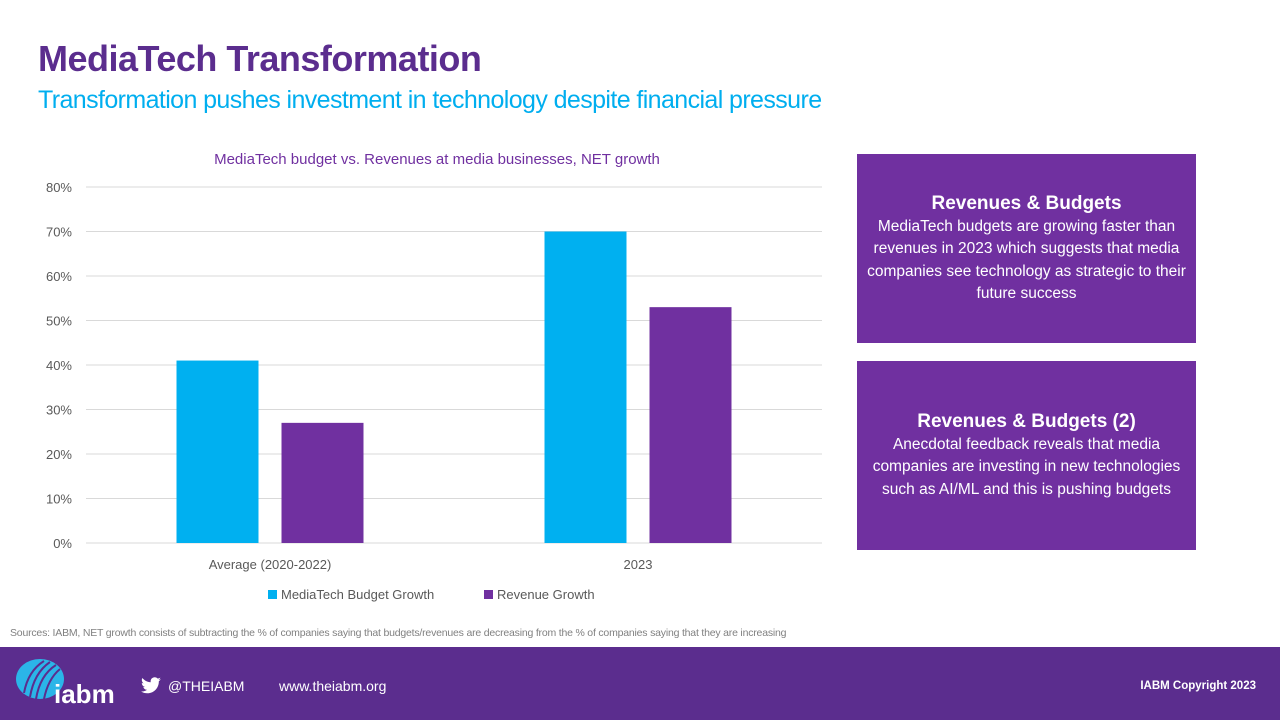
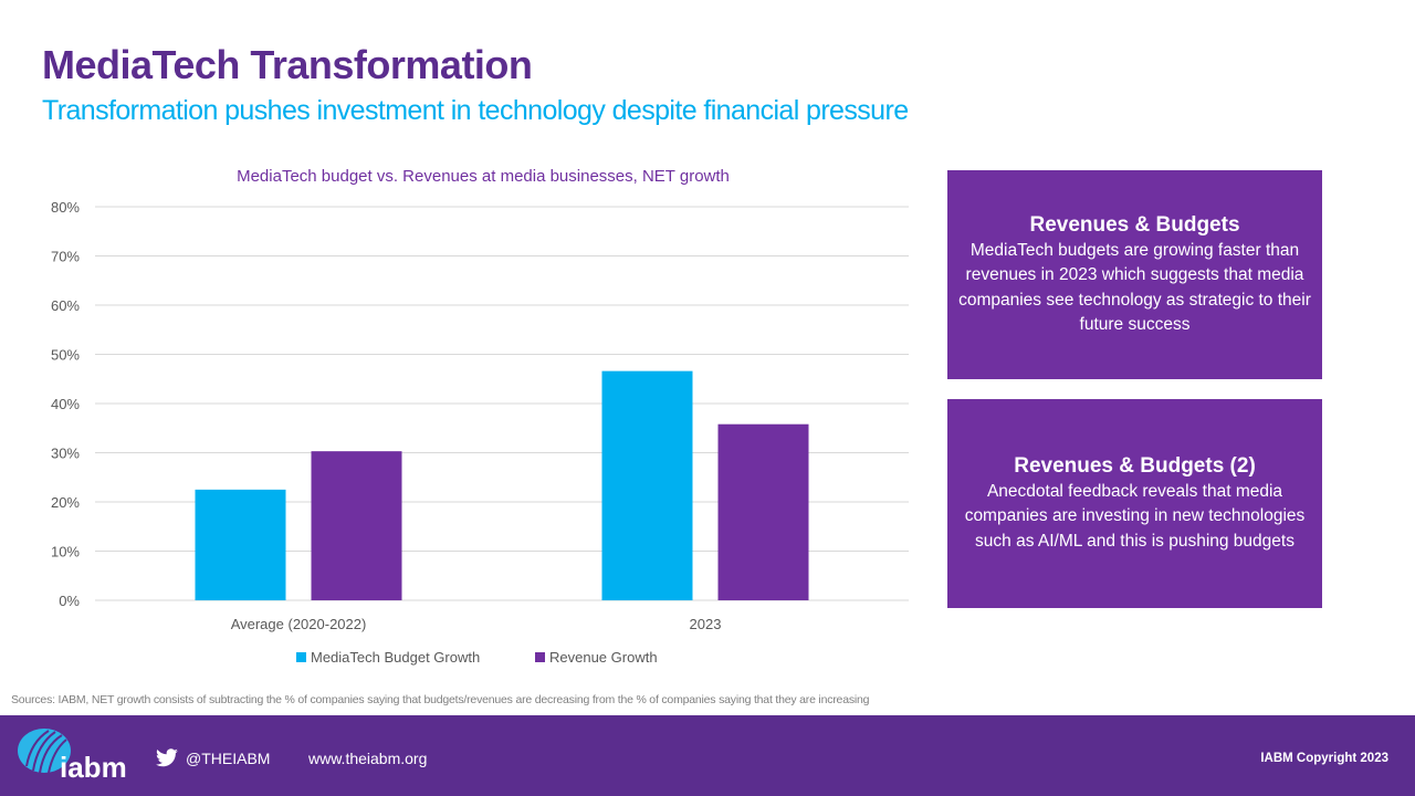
MediaTech Budget Growth/Average (2020-2022): 41% -> 22%
Revenue Growth/Average (2020-2022): 27% -> 30%
MediaTech Budget Growth/2023: 70% -> 47%
Revenue Growth/2023: 53% -> 36%
